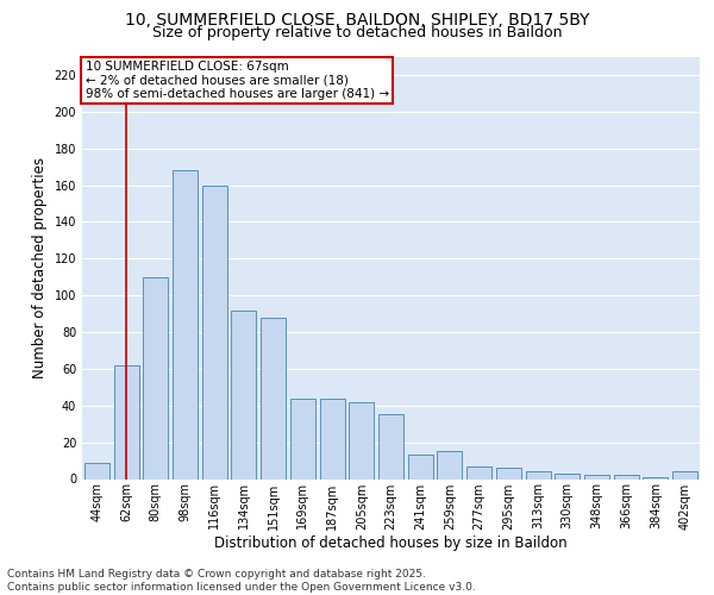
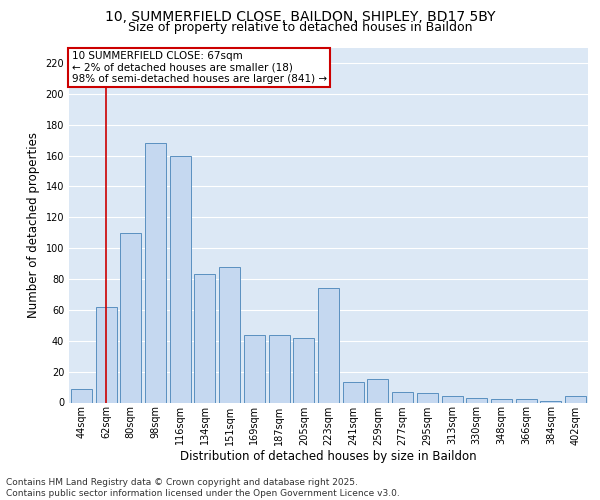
134sqm: 92 -> 83
223sqm: 35 -> 74
